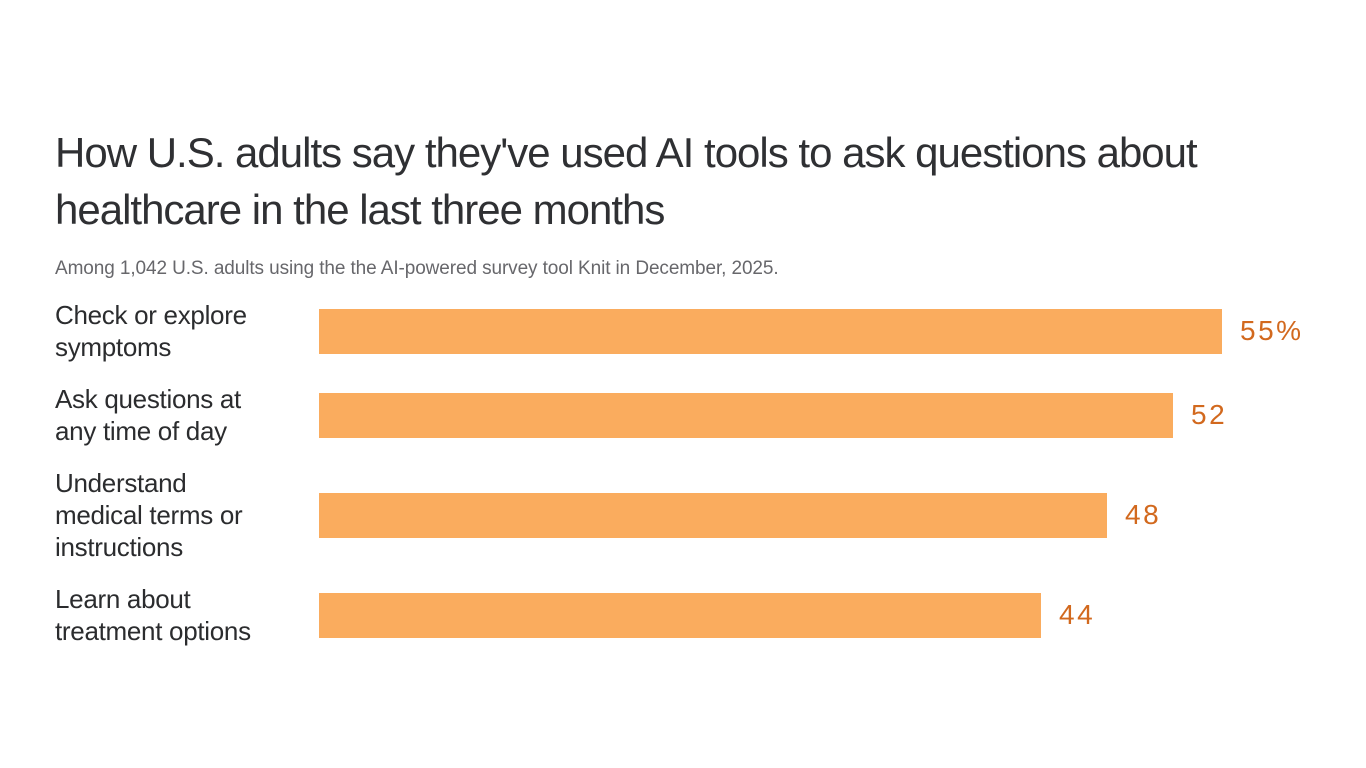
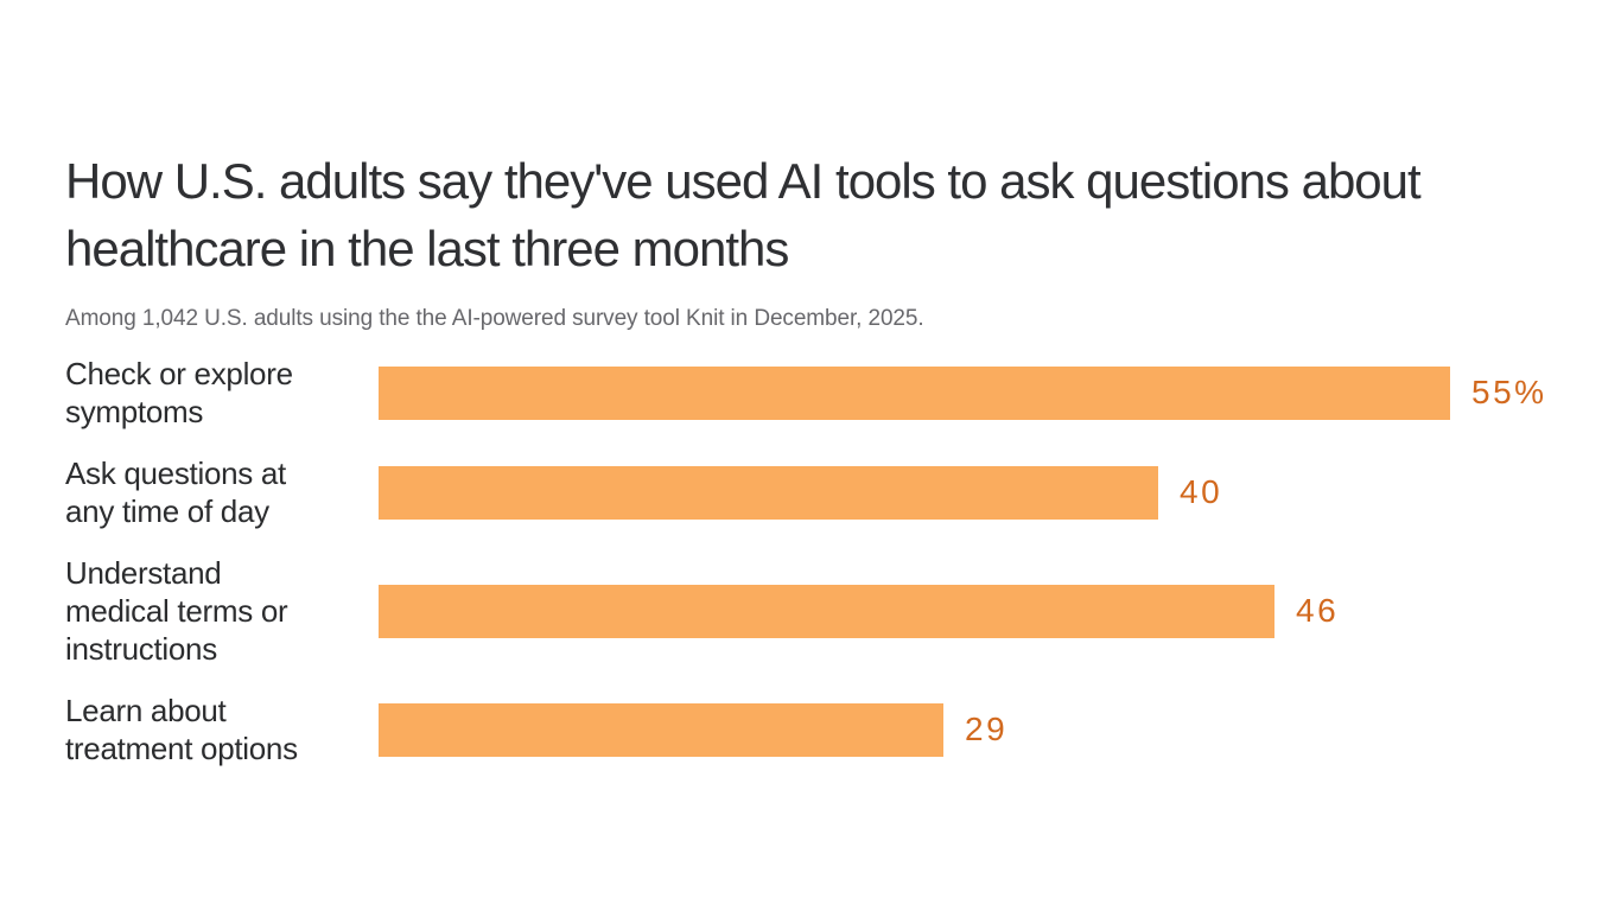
Ask questions at any time of day: 52 -> 40
Understand medical terms or instructions: 48 -> 46
Learn about treatment options: 44 -> 29
